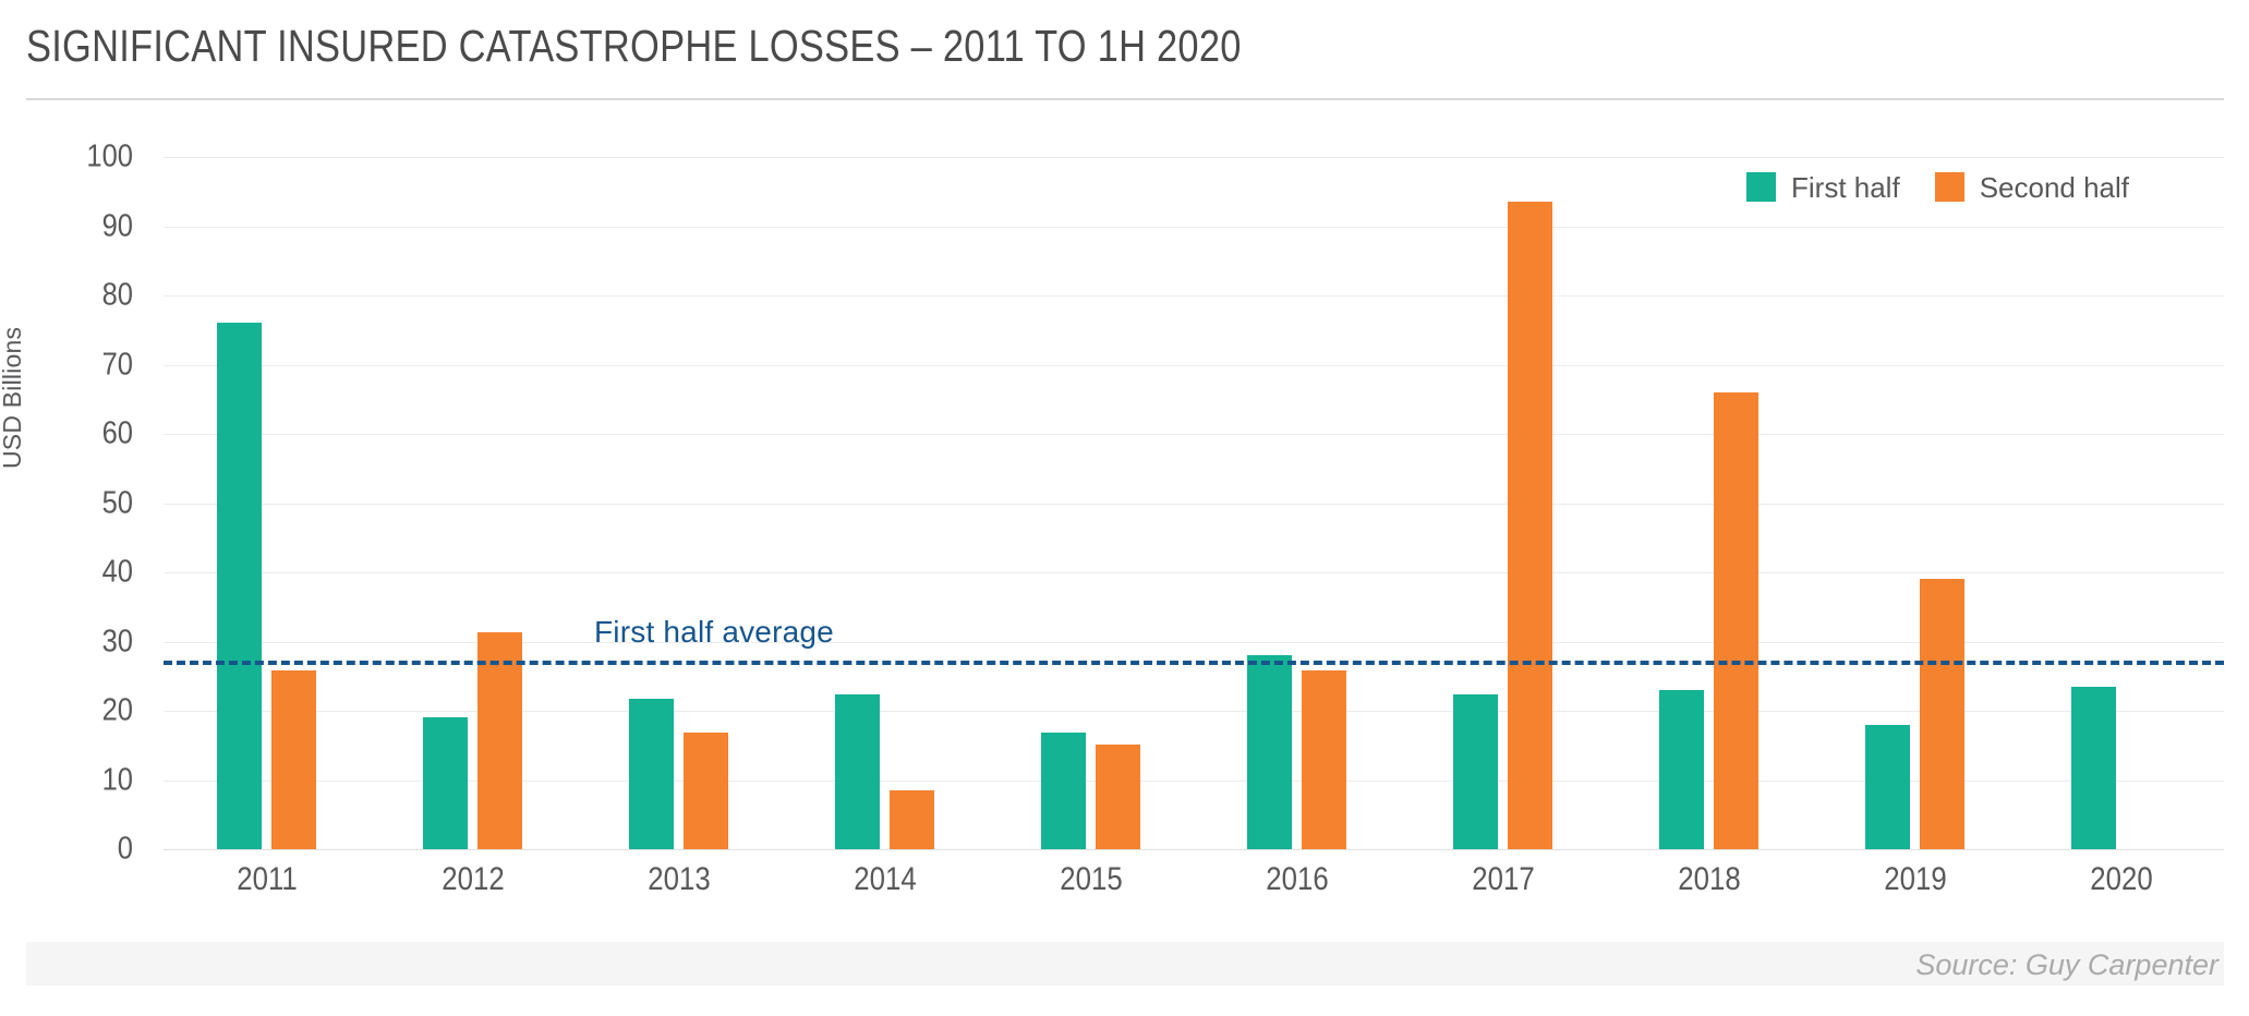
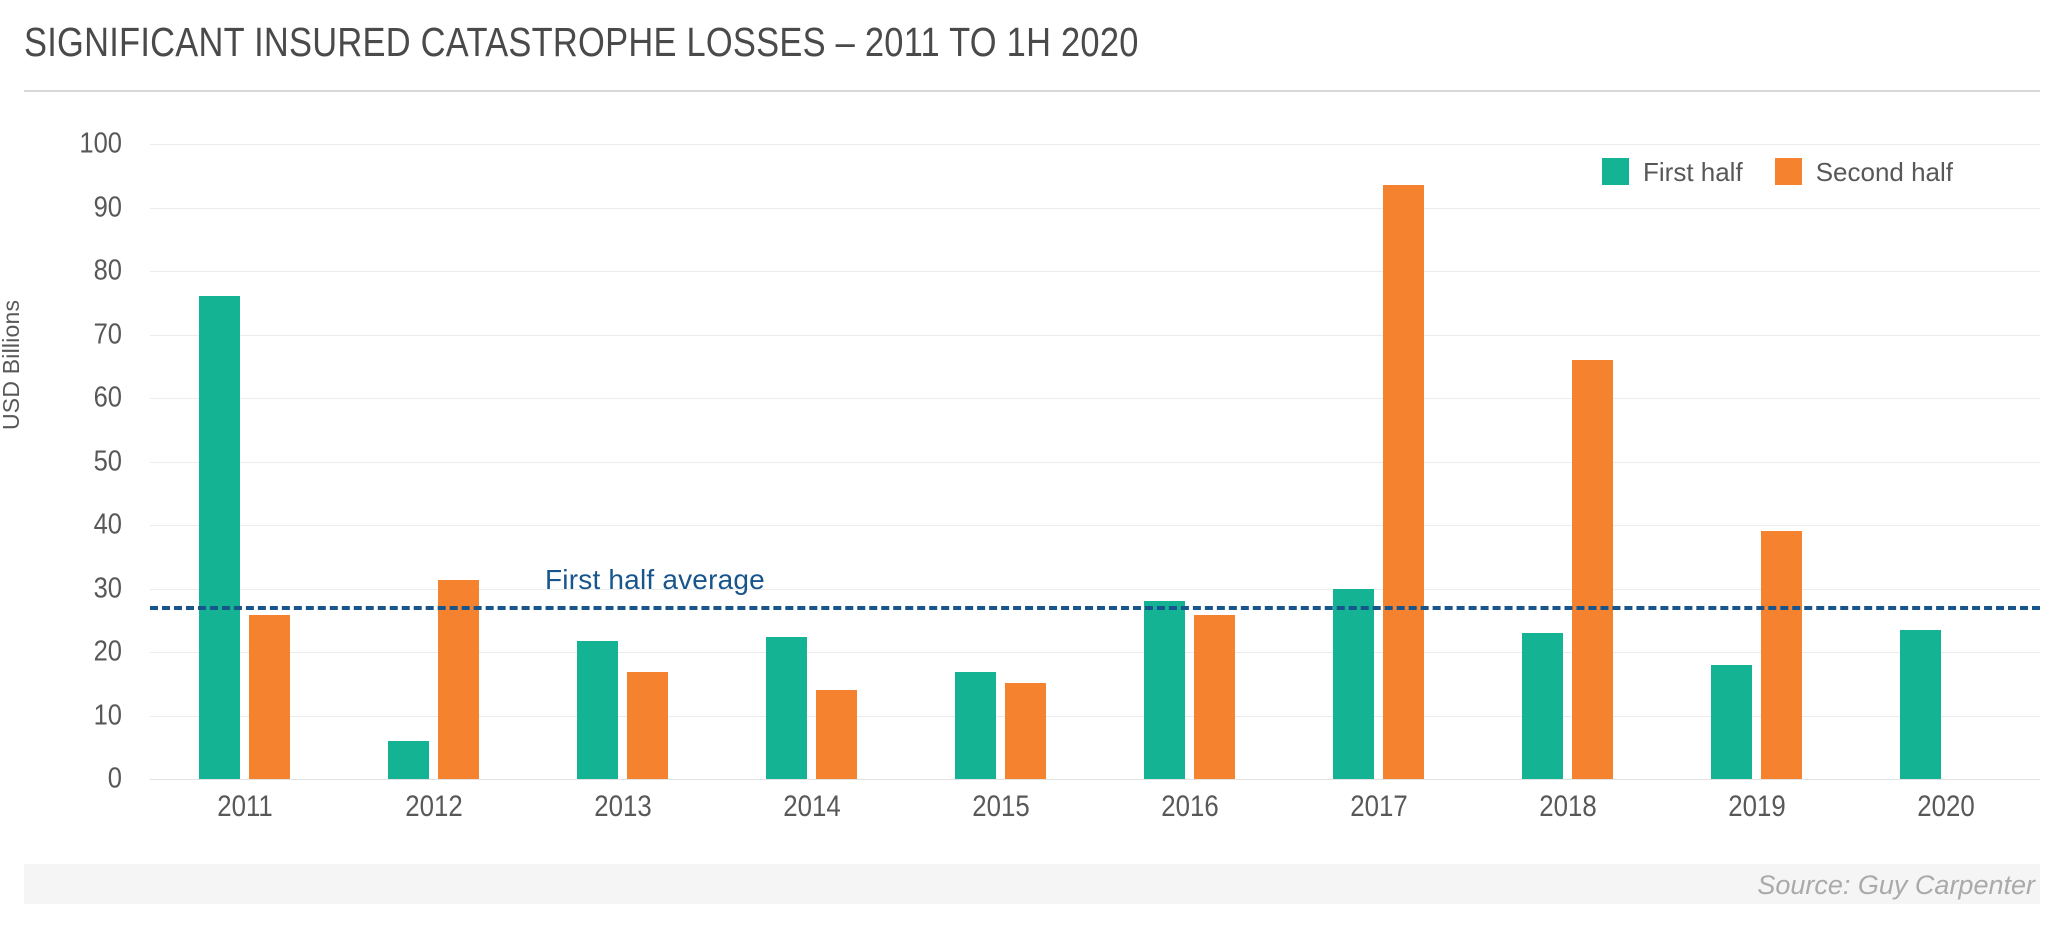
First half/2012: 19 -> 6
Second half/2014: 8 -> 14
First half/2017: 22 -> 30
